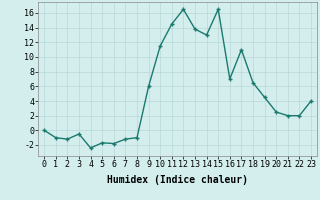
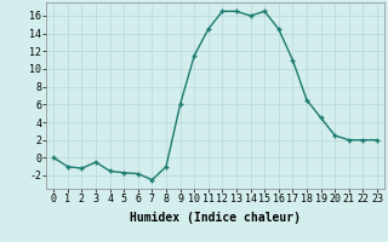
4: -2.4 -> -1.5
7: -1.2 -> -2.5
13: 13.8 -> 16.5
14: 13.0 -> 16.0
16: 7.0 -> 14.5
23: 4.0 -> 2.0
